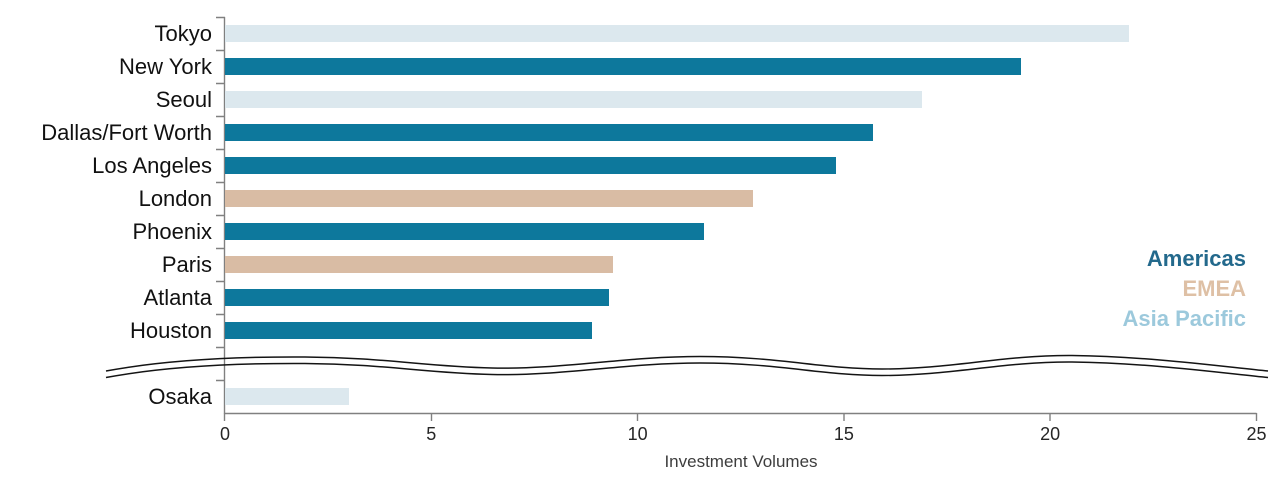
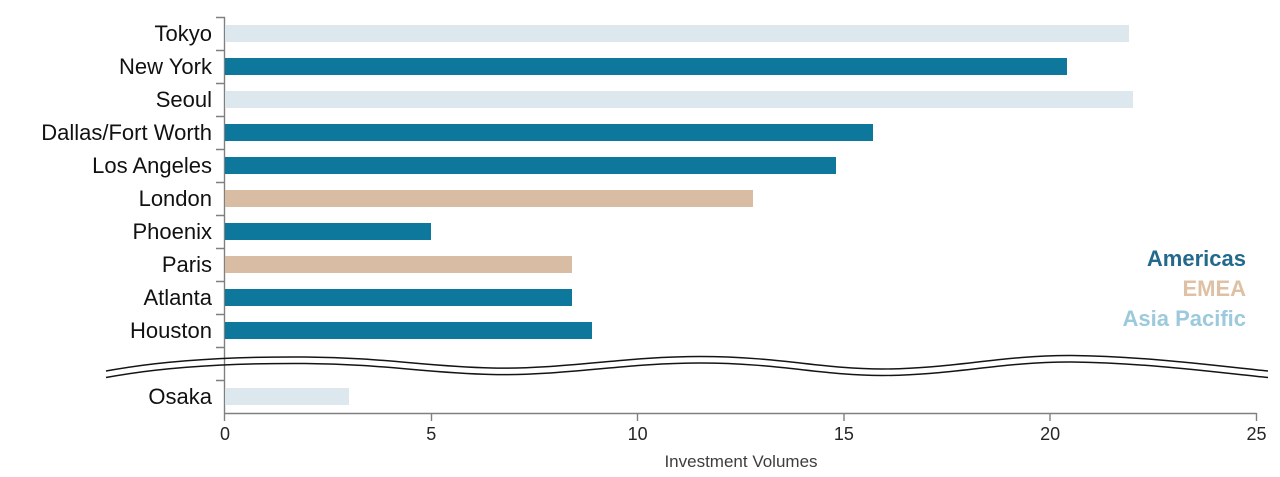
New York: 19.3 -> 20.4
Seoul: 16.9 -> 22.0
Phoenix: 11.6 -> 5.0
Paris: 9.4 -> 8.4
Atlanta: 9.3 -> 8.4
